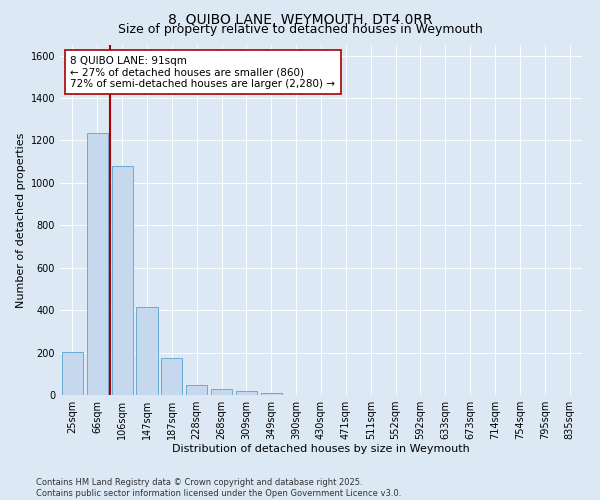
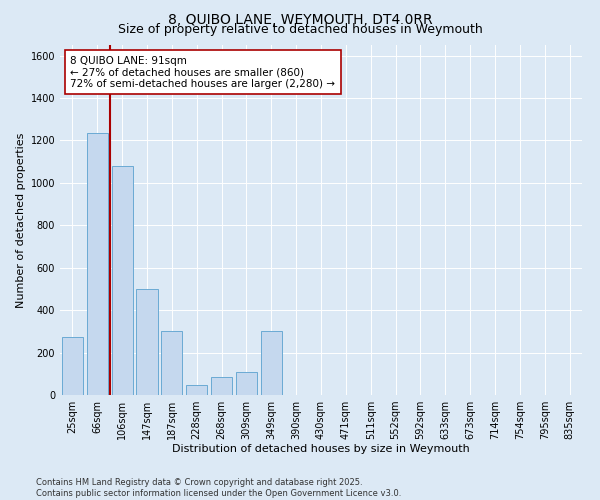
25sqm: 205 -> 275
147sqm: 415 -> 500
187sqm: 175 -> 300
268sqm: 28 -> 85
309sqm: 18 -> 110
349sqm: 10 -> 300
